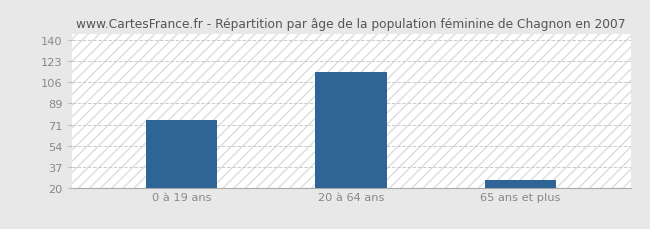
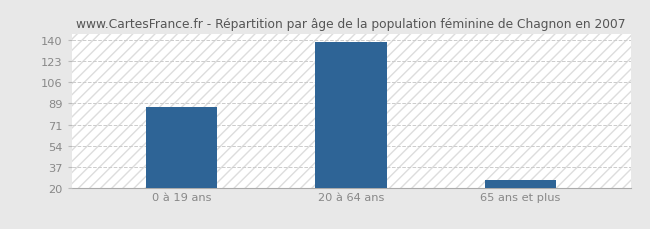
0 à 19 ans: 75 -> 85
20 à 64 ans: 114 -> 138
